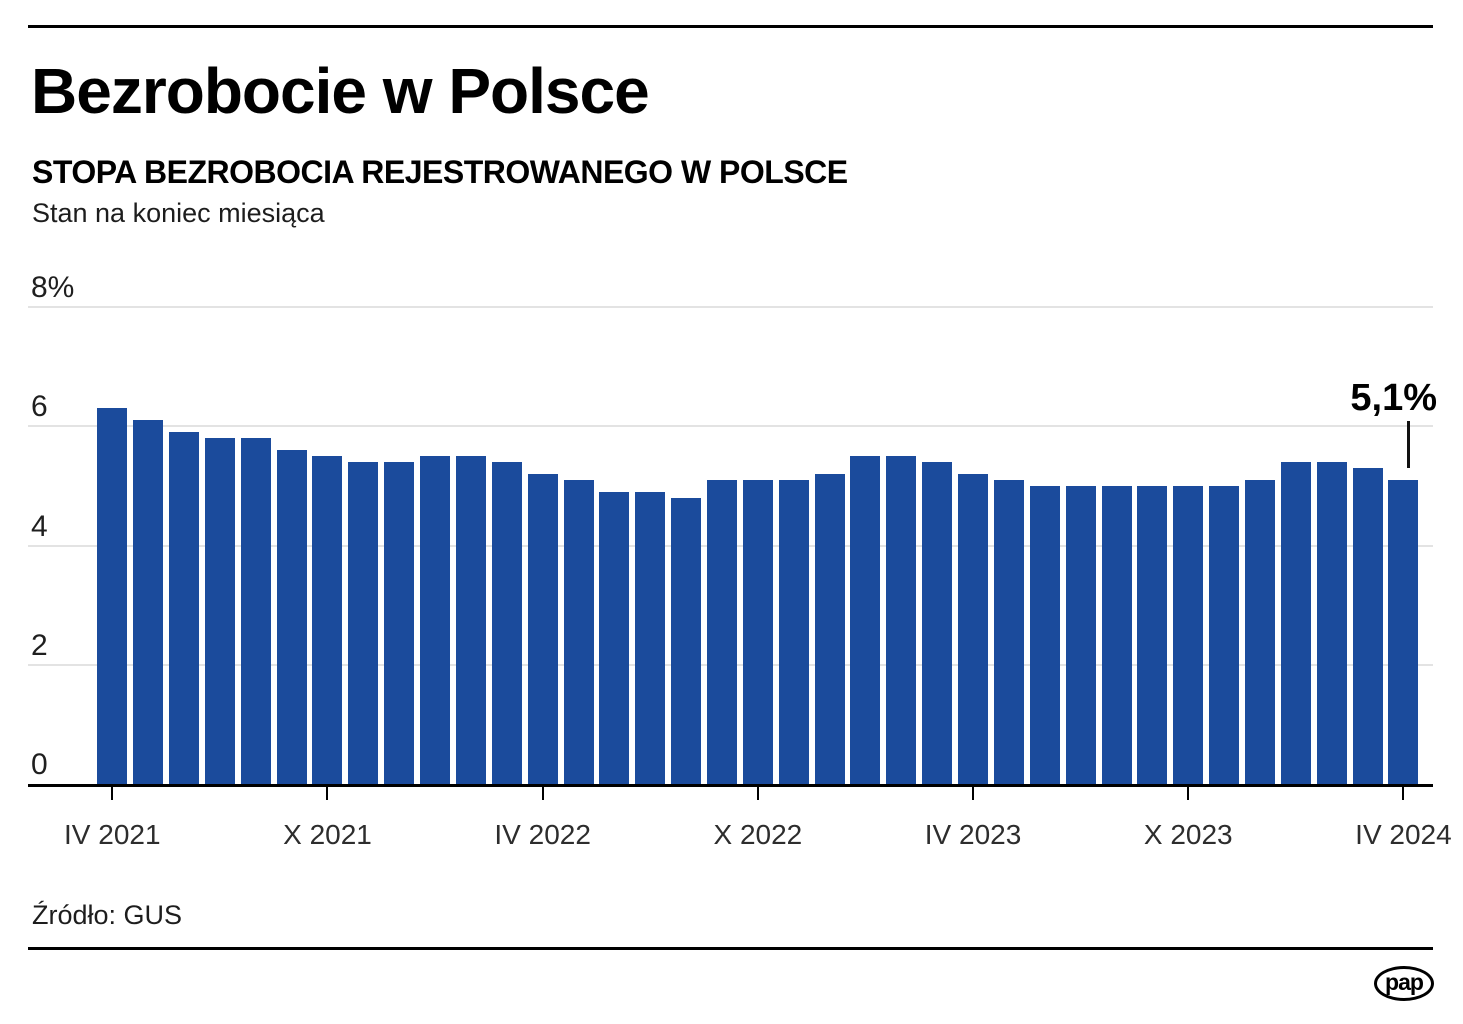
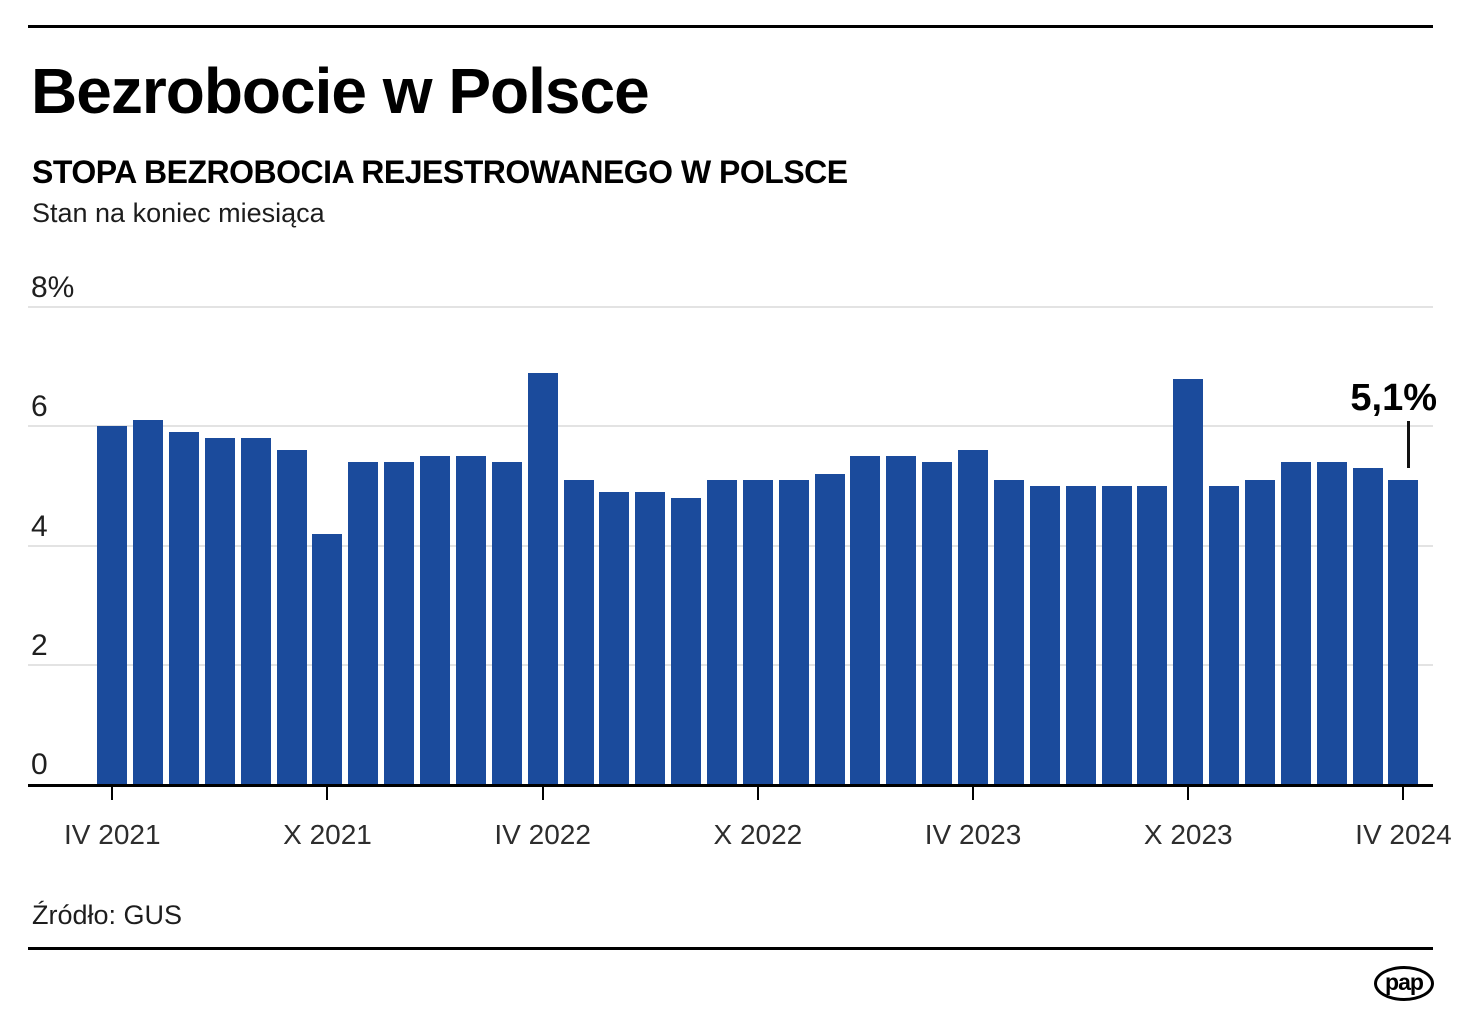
IV 2021: 6.3% -> 6.0%
X 2021: 5.5% -> 4.2%
IV 2022: 5.2% -> 6.9%
IV 2023: 5.2% -> 5.6%
X 2023: 5.0% -> 6.8%
